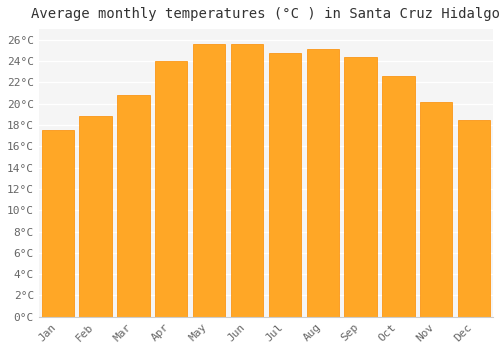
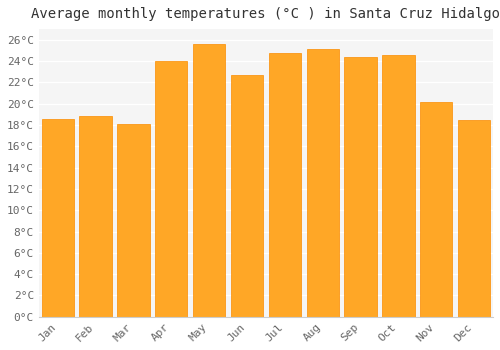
Jan: 17.5°C -> 18.6°C
Mar: 20.8°C -> 18.1°C
Jun: 25.6°C -> 22.7°C
Oct: 22.6°C -> 24.6°C
